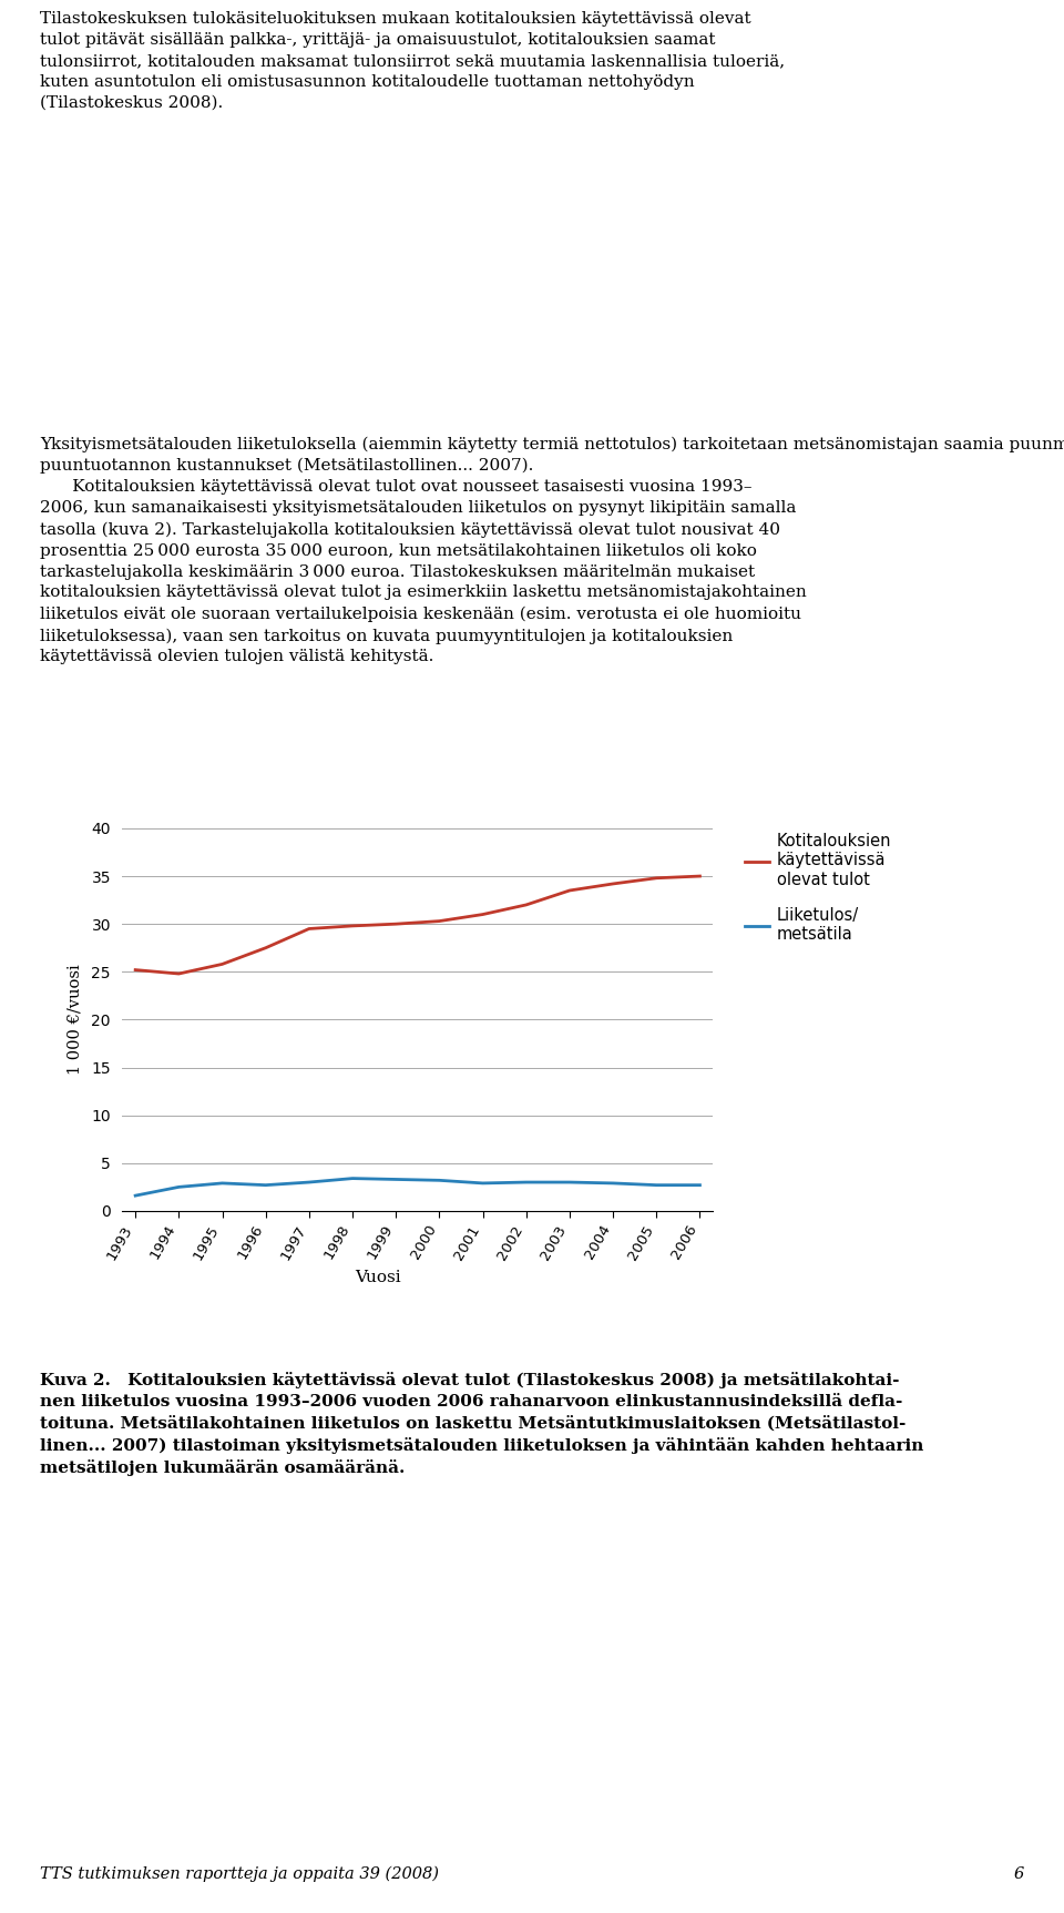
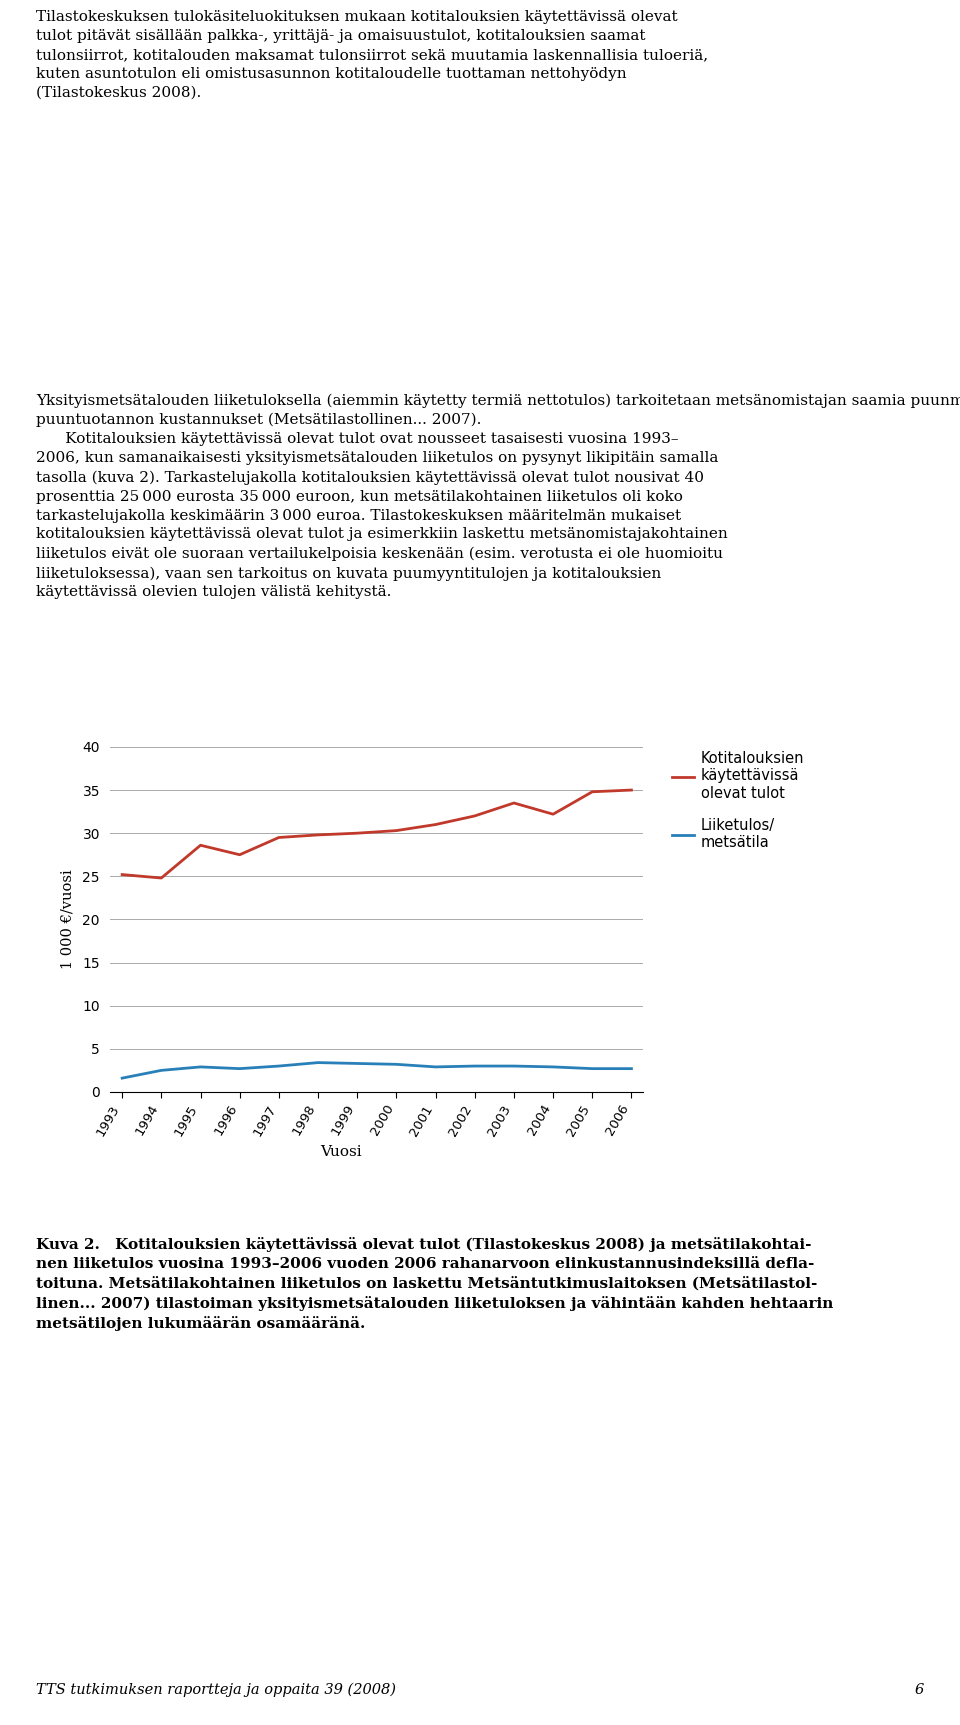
Kotitalouksien käytettävissä olevat tulot/1995: 25.8 -> 28.6
Kotitalouksien käytettävissä olevat tulot/2004: 34.2 -> 32.2
